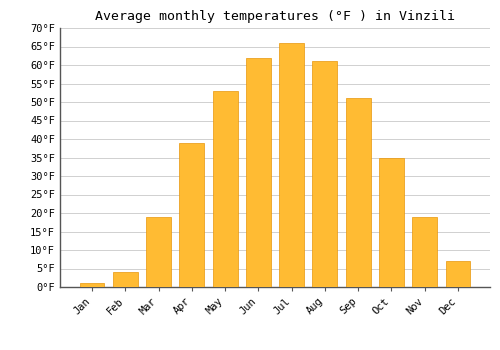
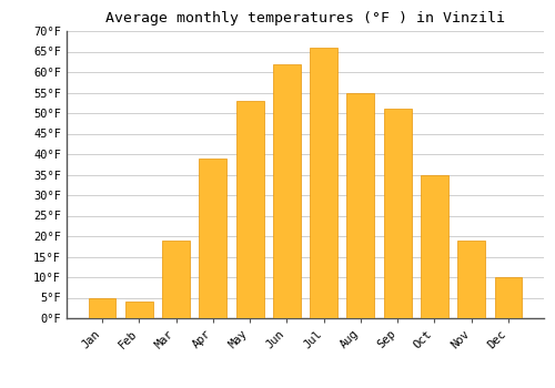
Jan: 1°F -> 5°F
Aug: 61°F -> 55°F
Dec: 7°F -> 10°F
